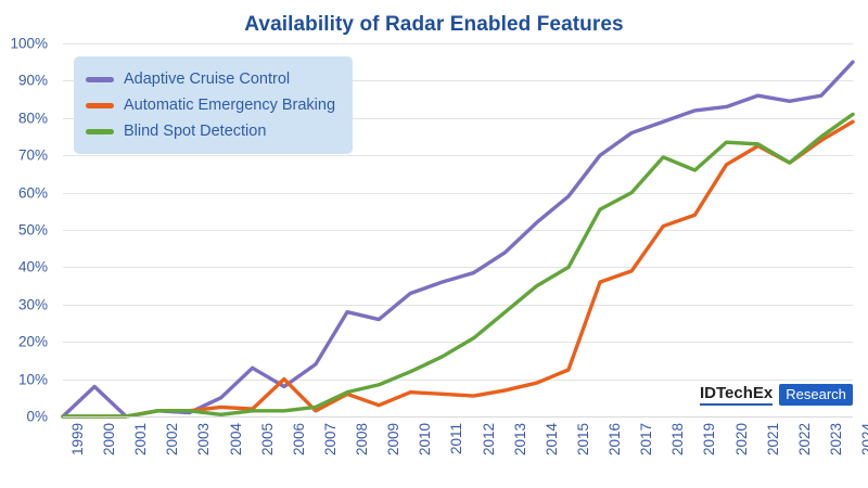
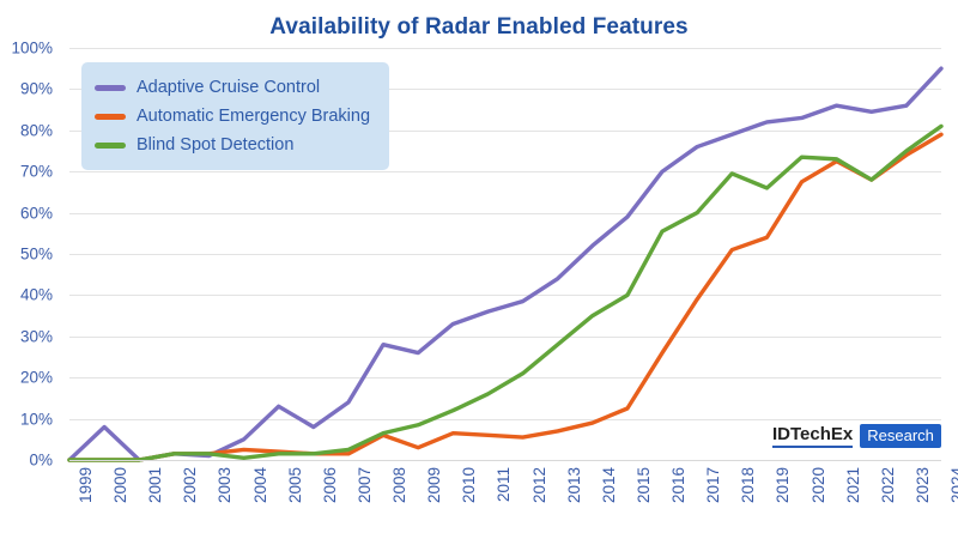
Automatic Emergency Braking/2006: 10% -> 2%
Automatic Emergency Braking/2016: 36% -> 26%
